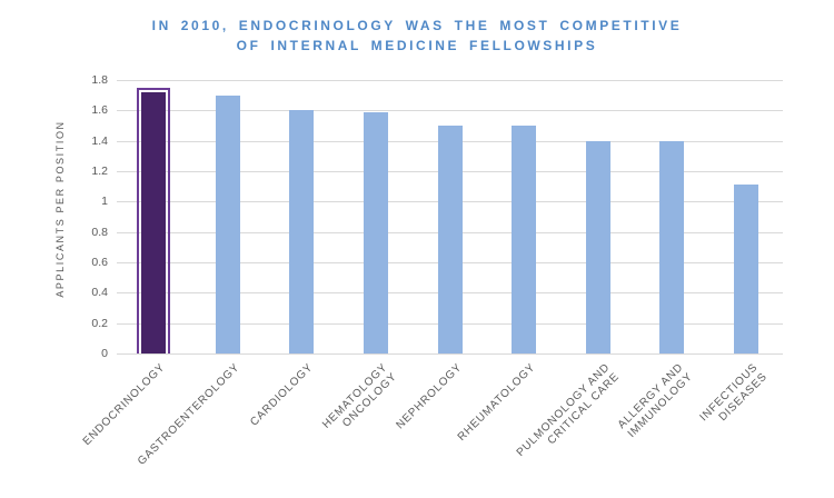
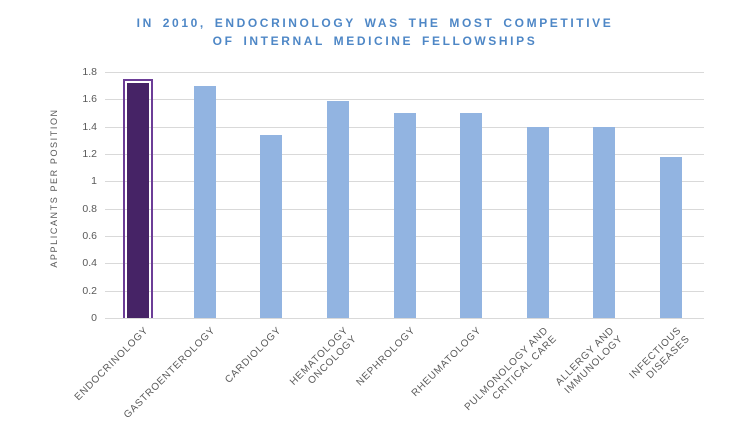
CARDIOLOGY: 1.60 -> 1.34
INFECTIOUS DISEASES: 1.11 -> 1.18
